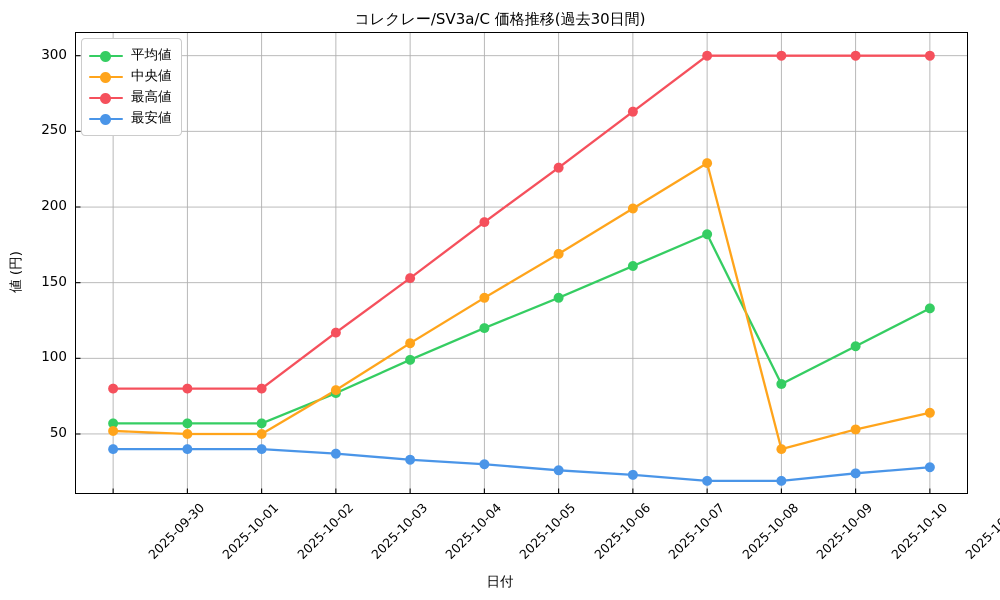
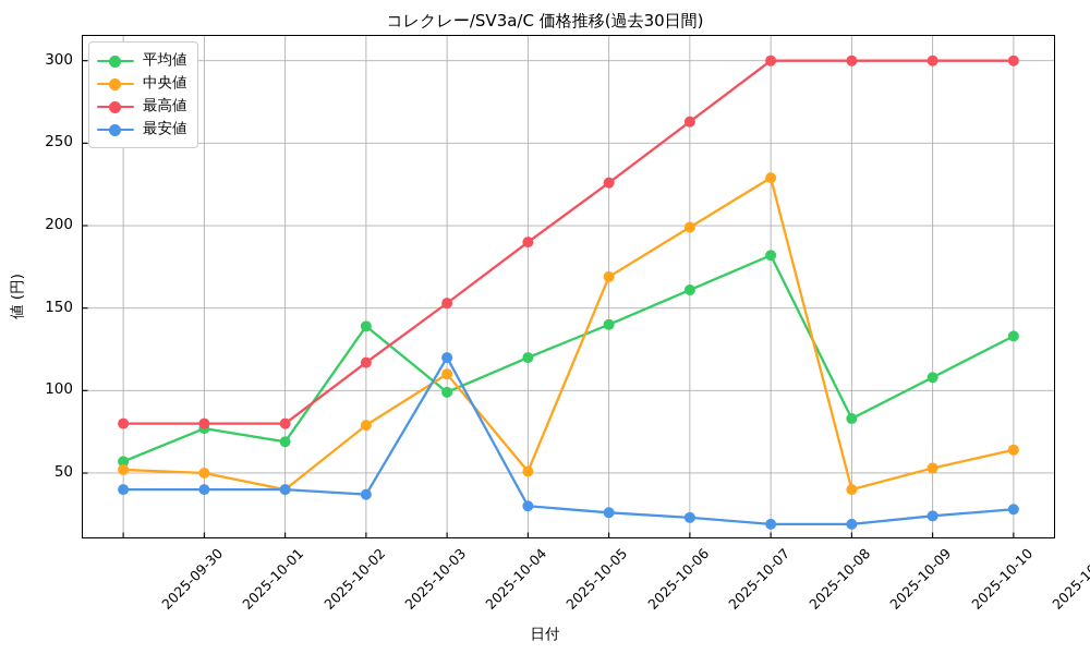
平均値/2025-10-01: 57 -> 77
平均値/2025-10-02: 57 -> 69
中央値/2025-10-02: 50 -> 40
平均値/2025-10-03: 77 -> 139
最安値/2025-10-04: 33 -> 120
中央値/2025-10-05: 140 -> 51
